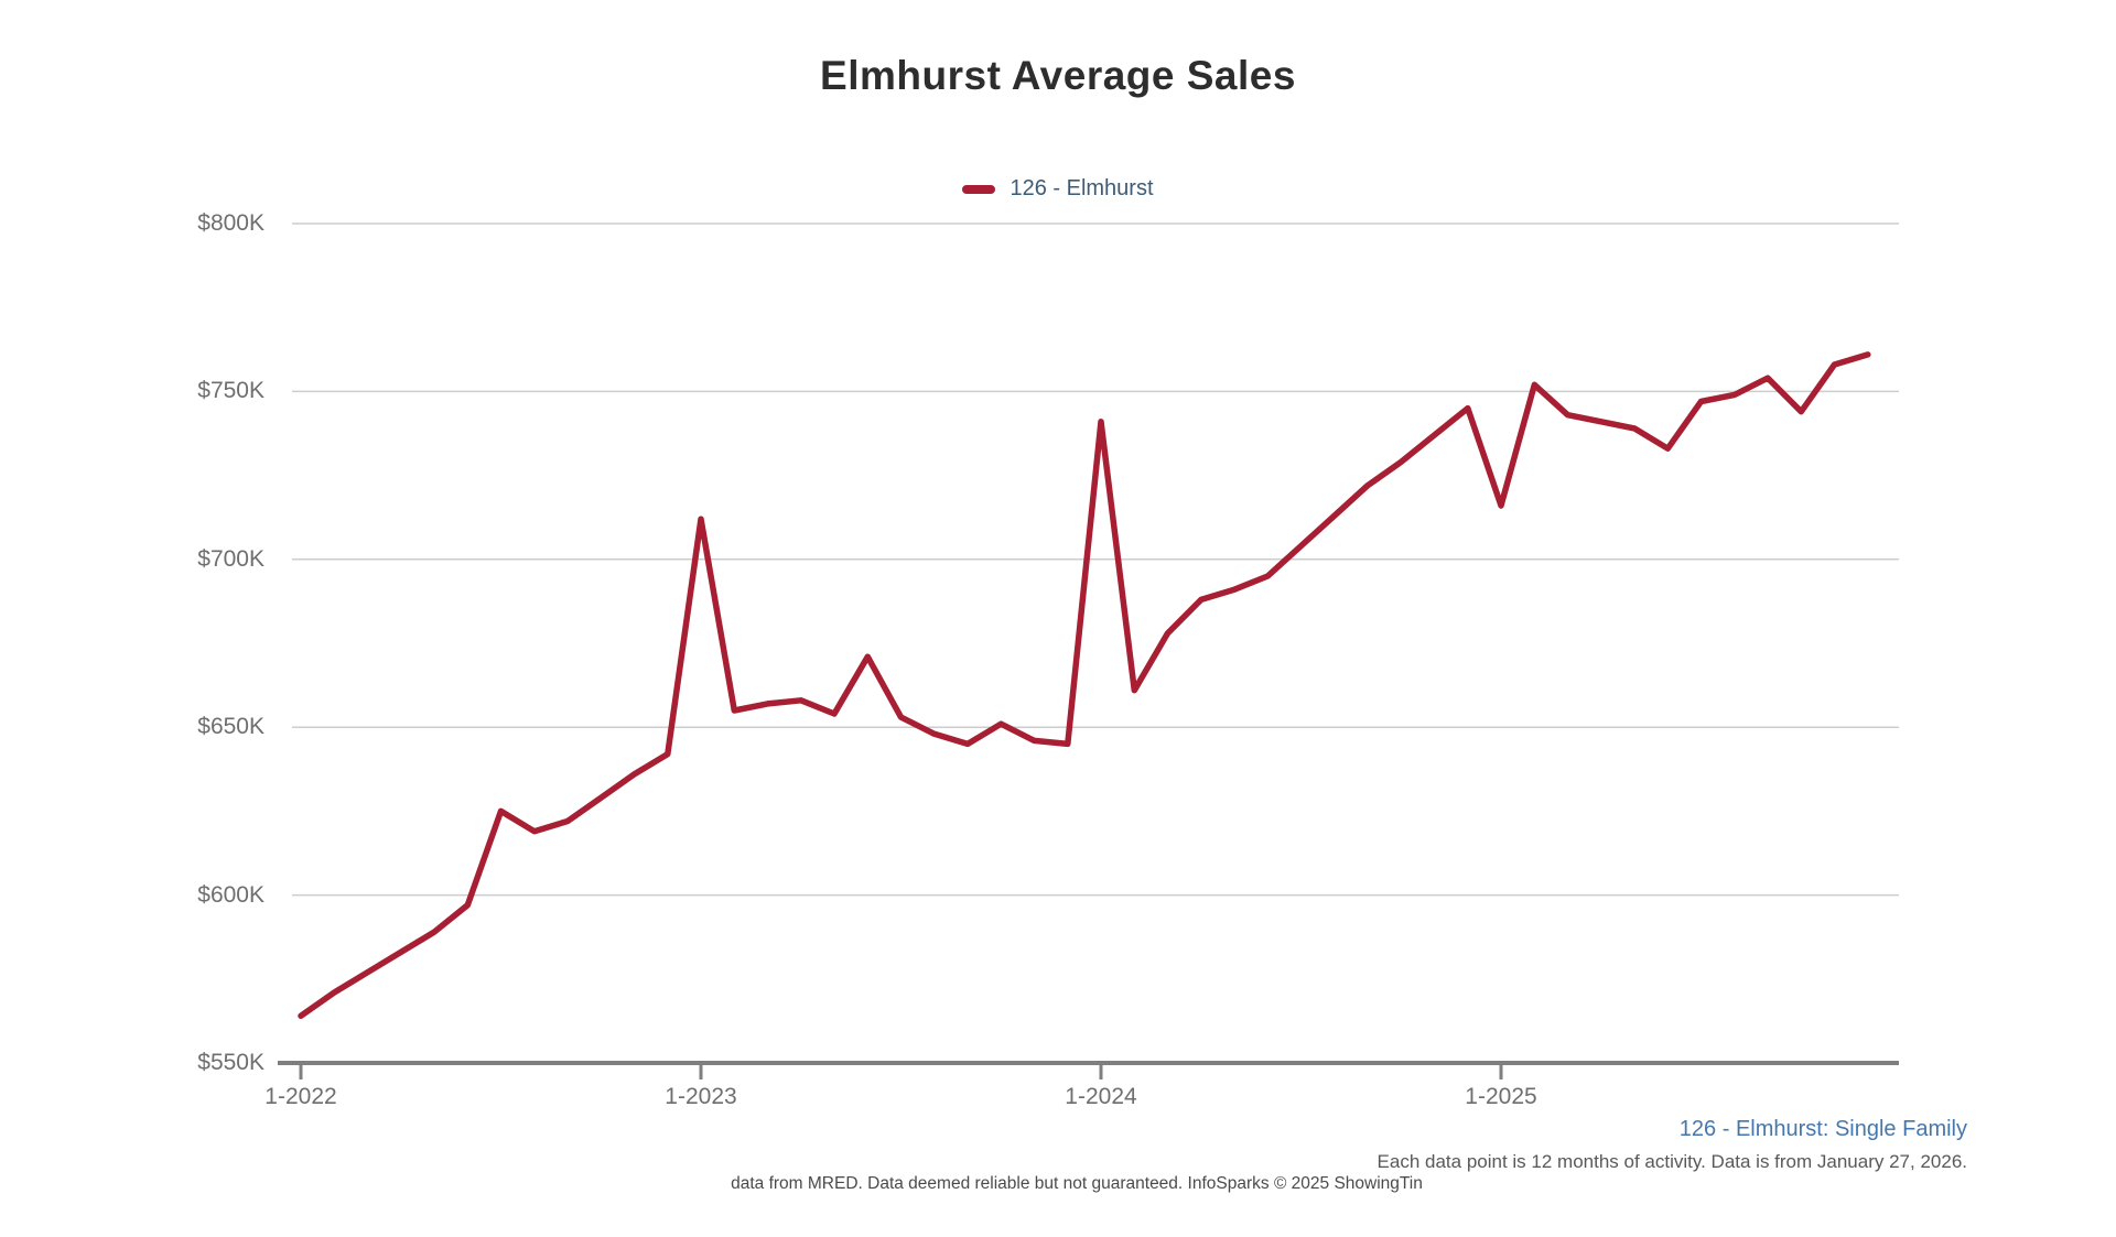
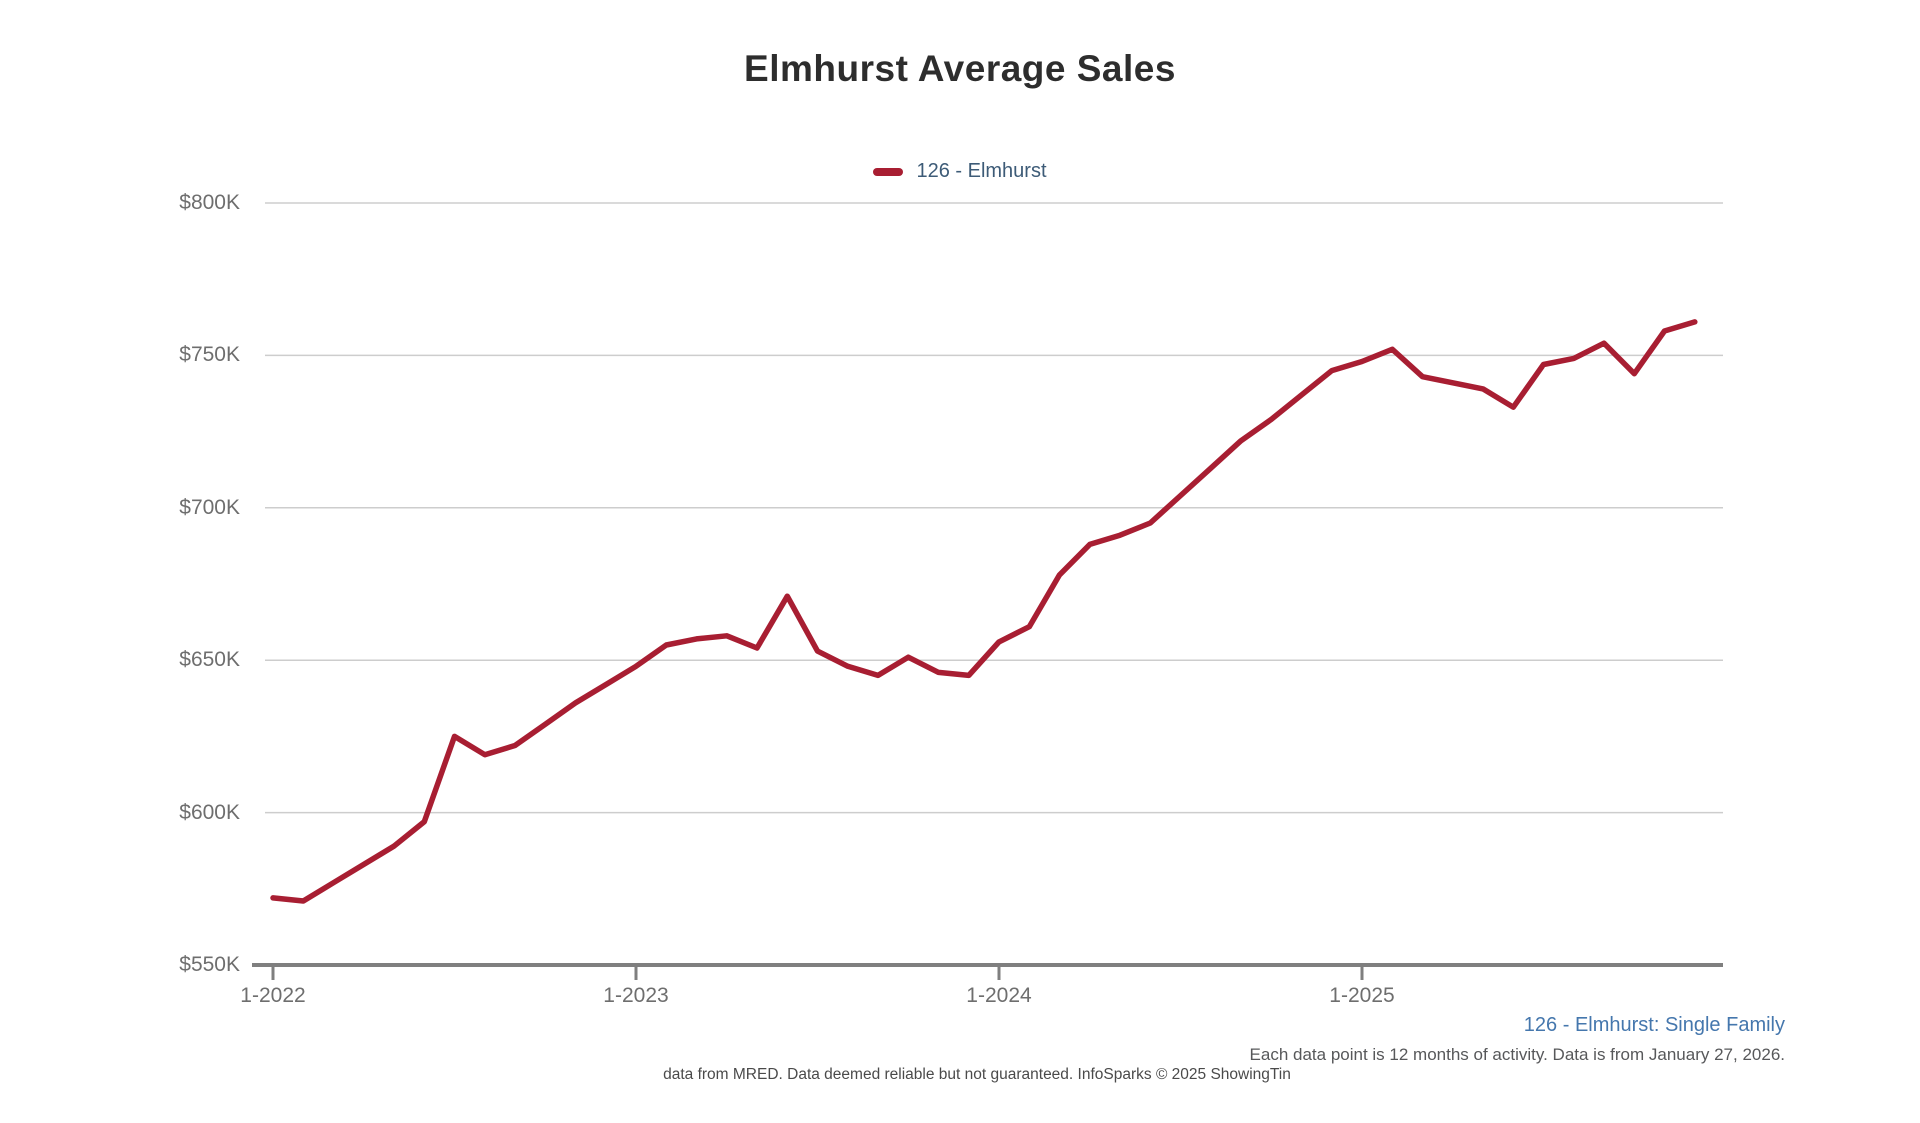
1-2022: $564K -> $572K
1-2023: $712K -> $648K
1-2024: $741K -> $656K
1-2025: $716K -> $748K
